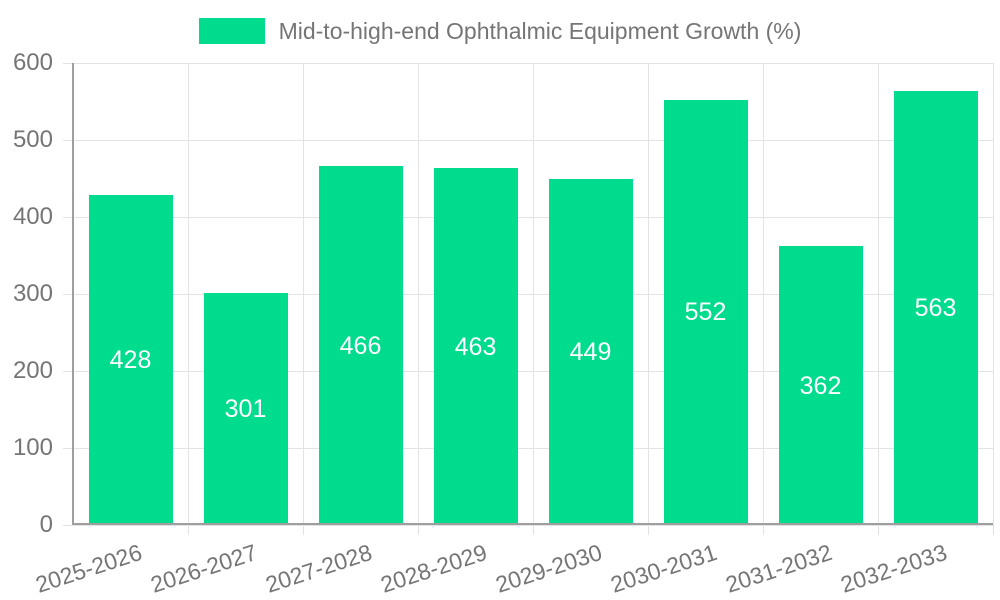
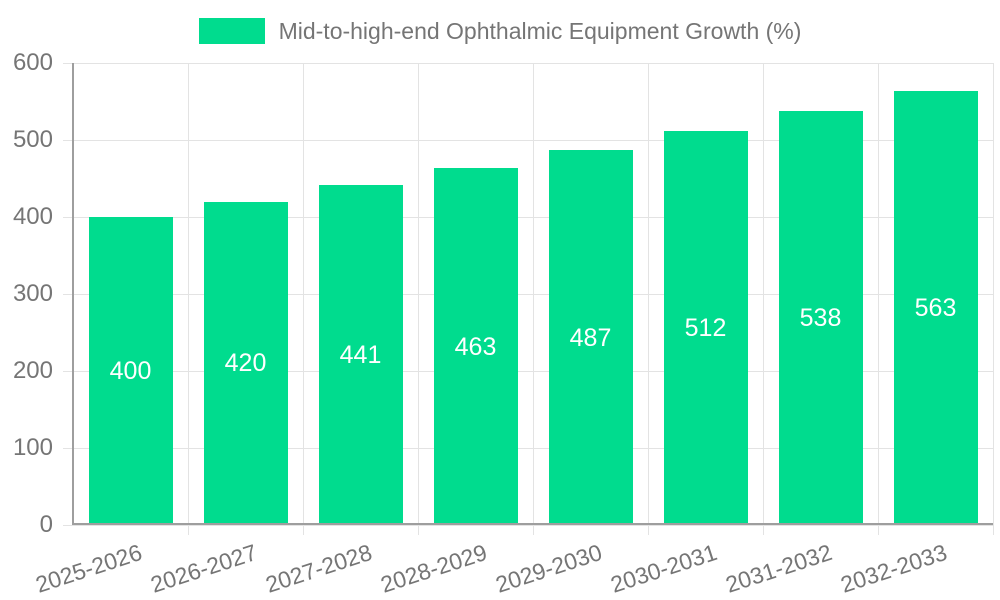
2025-2026: 428 -> 400
2026-2027: 301 -> 420
2027-2028: 466 -> 441
2029-2030: 449 -> 487
2030-2031: 552 -> 512
2031-2032: 362 -> 538
